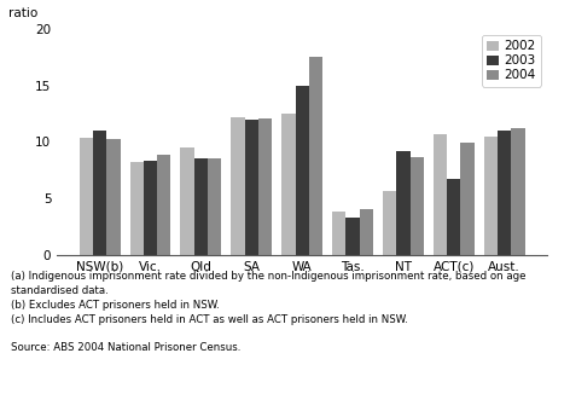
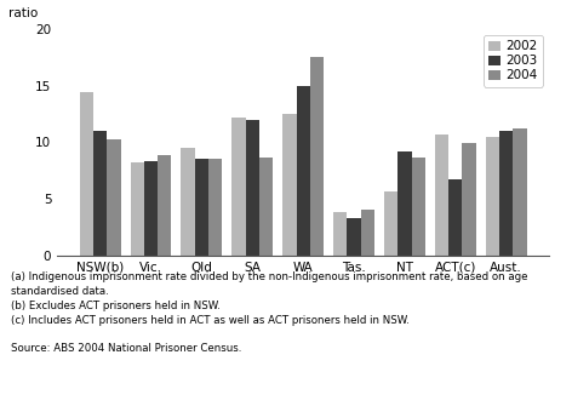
2002/NSW(b): 10.4 -> 14.4
2004/SA: 12.1 -> 8.6
